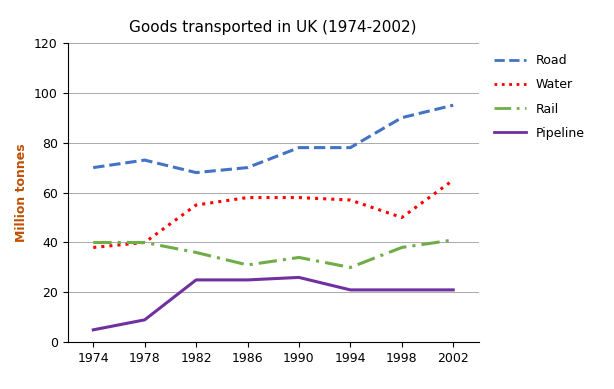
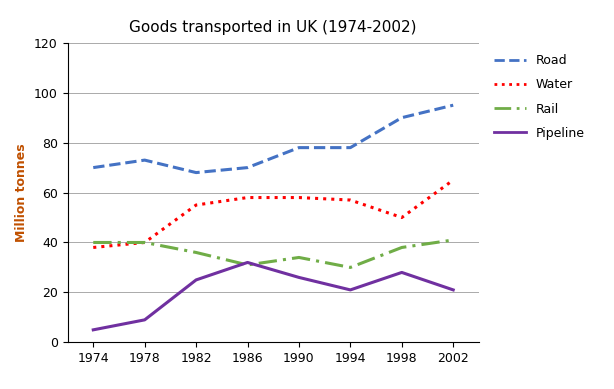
Pipeline/1986: 25 -> 32
Pipeline/1998: 21 -> 28
